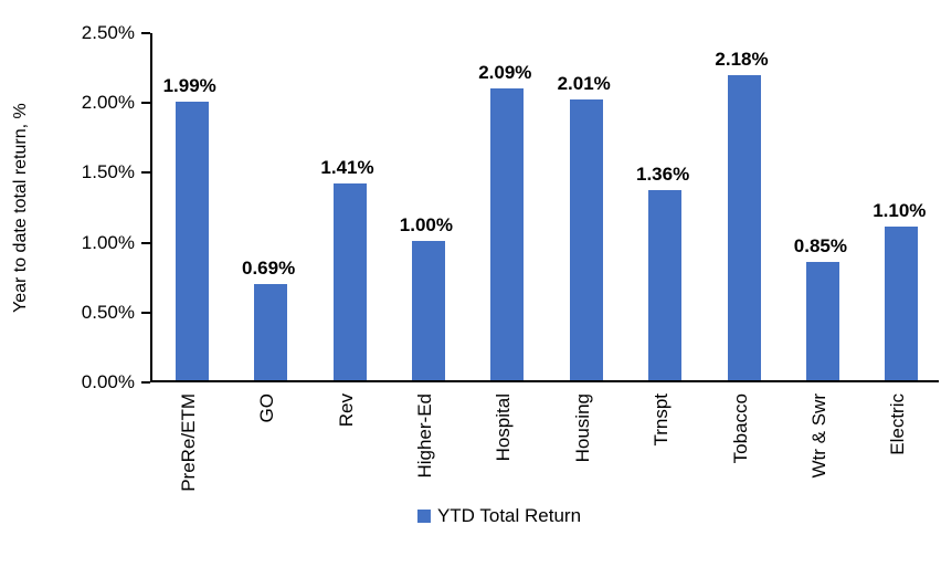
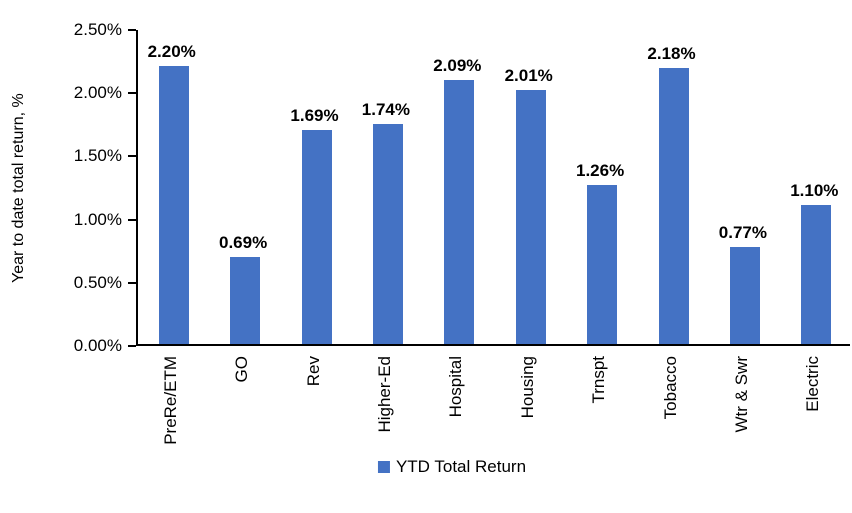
PreRe/ETM: 1.99% -> 2.20%
Rev: 1.41% -> 1.69%
Higher-Ed: 1.00% -> 1.74%
Trnspt: 1.36% -> 1.26%
Wtr & Swr: 0.85% -> 0.77%
